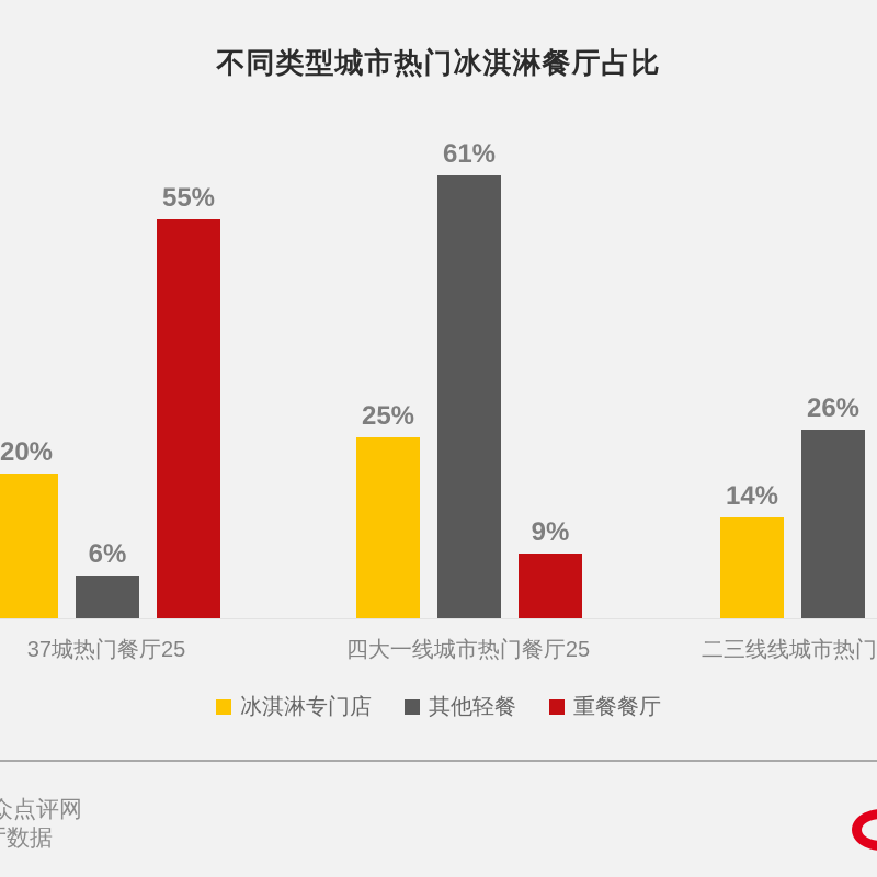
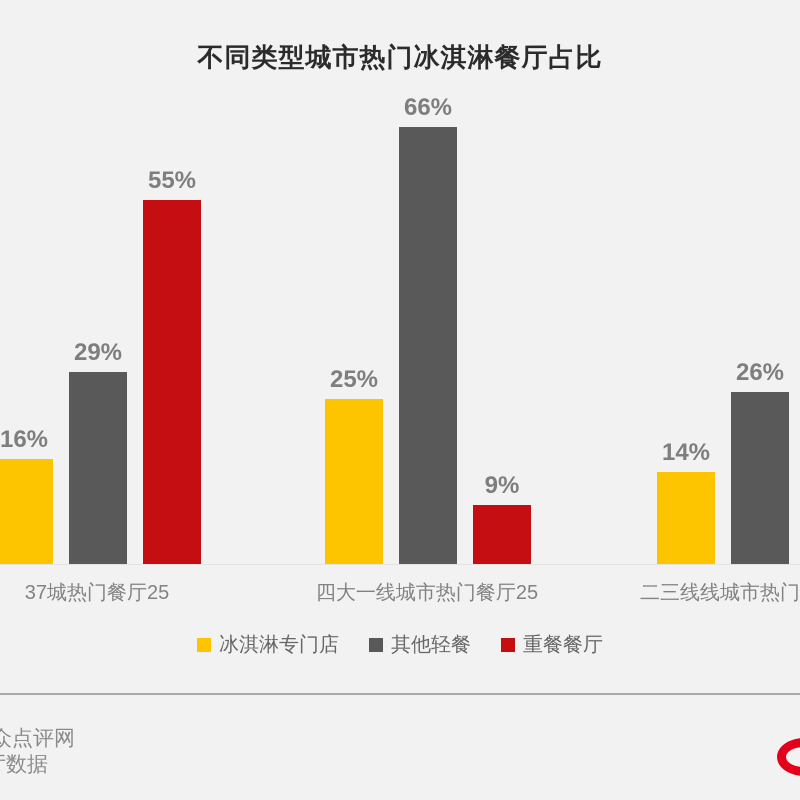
冰淇淋专门店/37城热门餐厅25: 20% -> 16%
其他轻餐/37城热门餐厅25: 6% -> 29%
其他轻餐/四大一线城市热门餐厅25: 61% -> 66%
